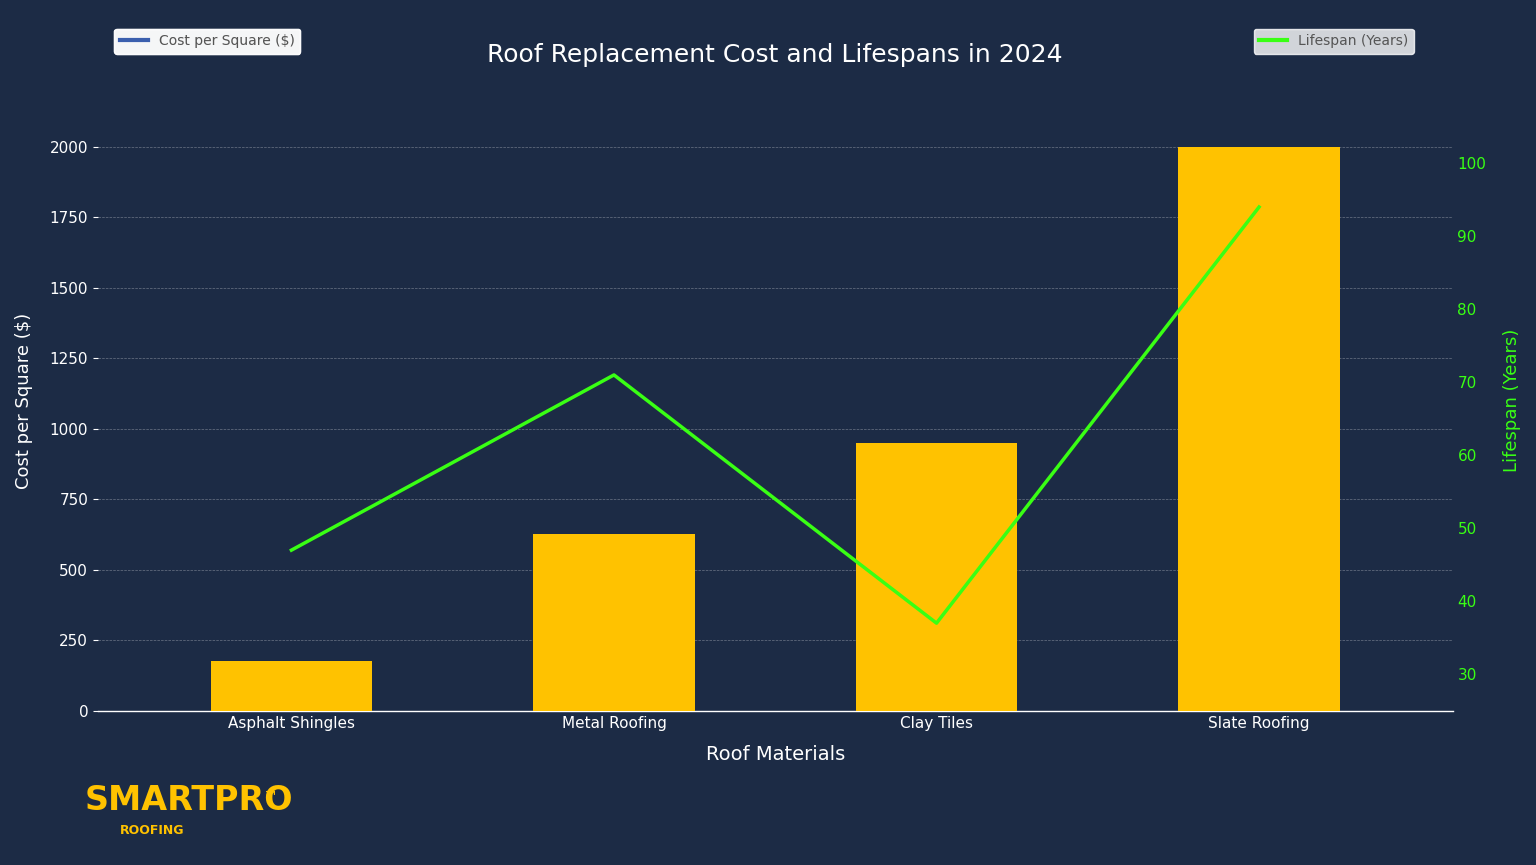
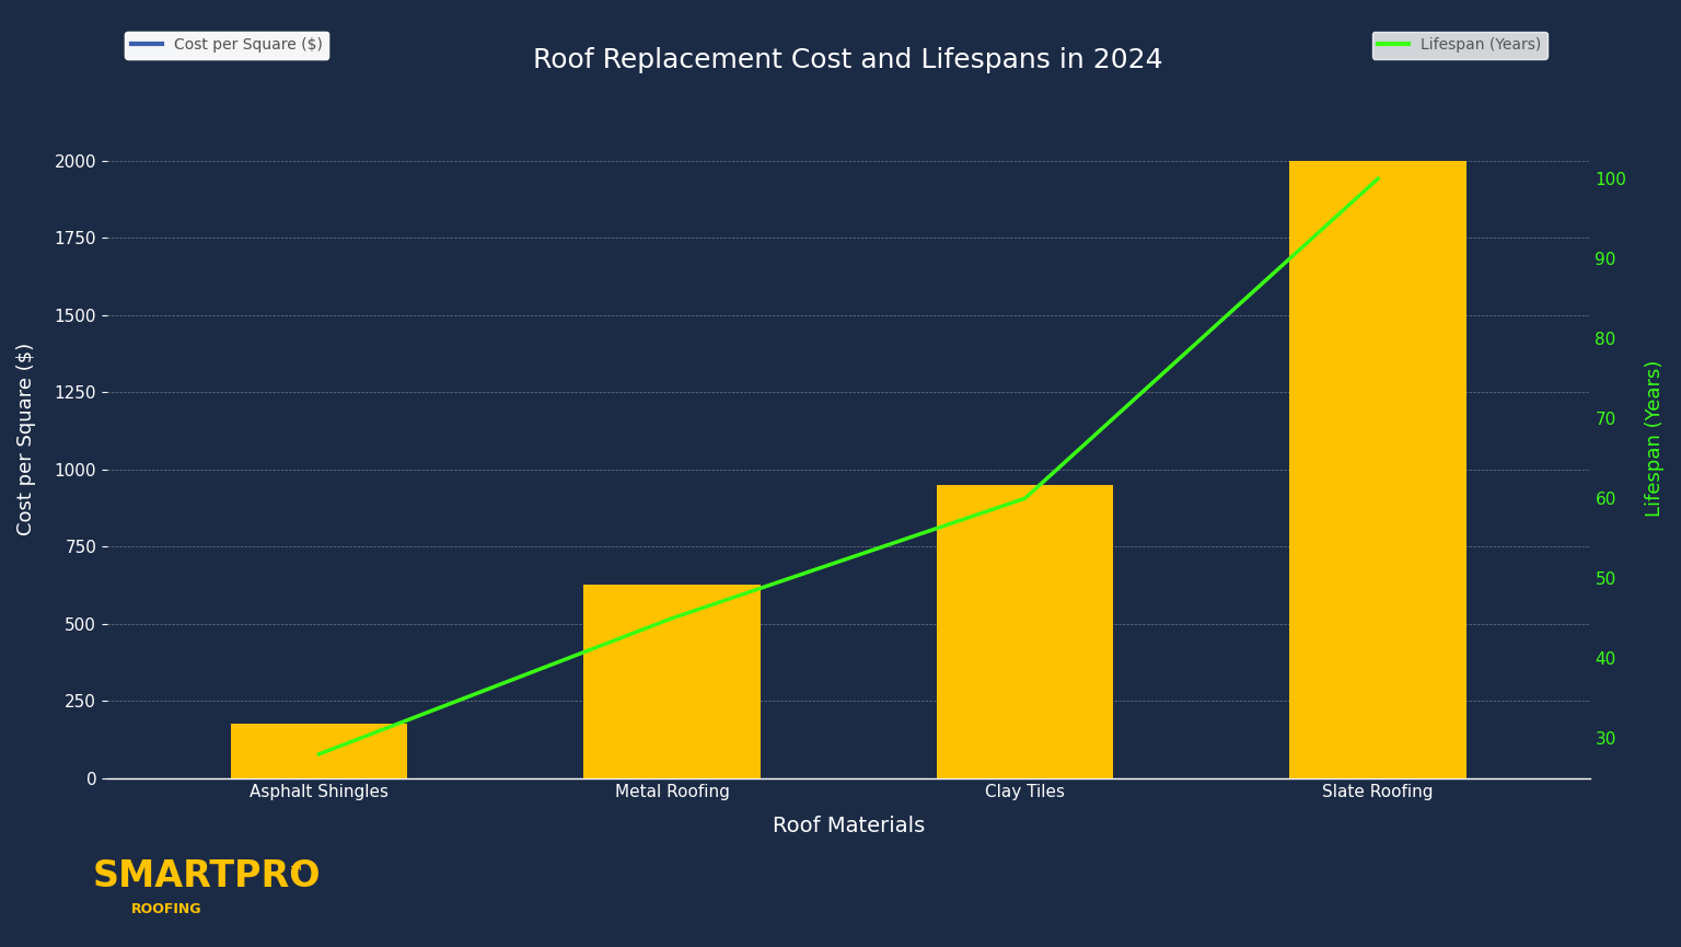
Lifespan (Years)/Asphalt Shingles: 47 -> 28
Lifespan (Years)/Metal Roofing: 71 -> 45
Lifespan (Years)/Clay Tiles: 37 -> 60
Lifespan (Years)/Slate Roofing: 94 -> 100
